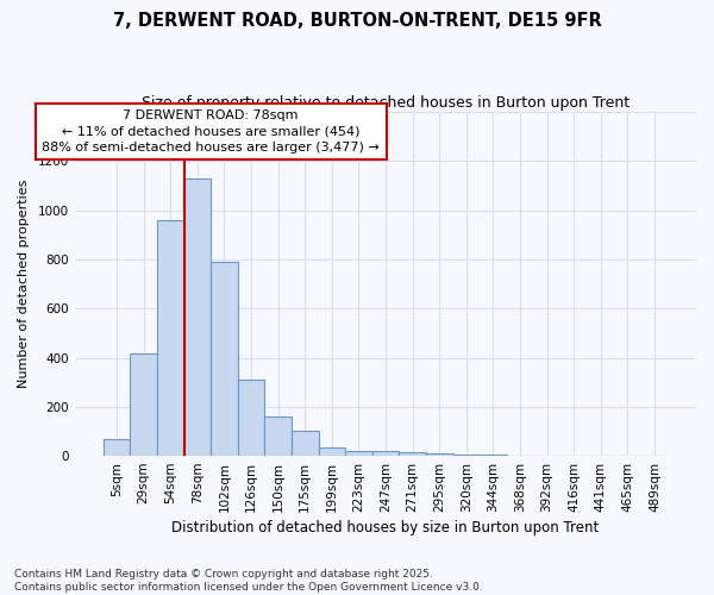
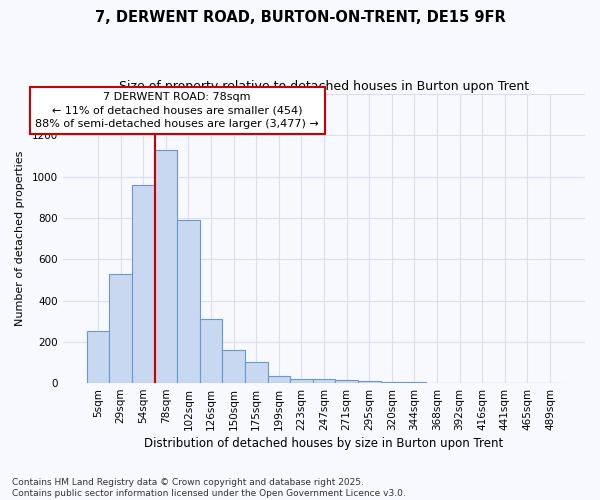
5sqm: 70 -> 250
29sqm: 415 -> 530
